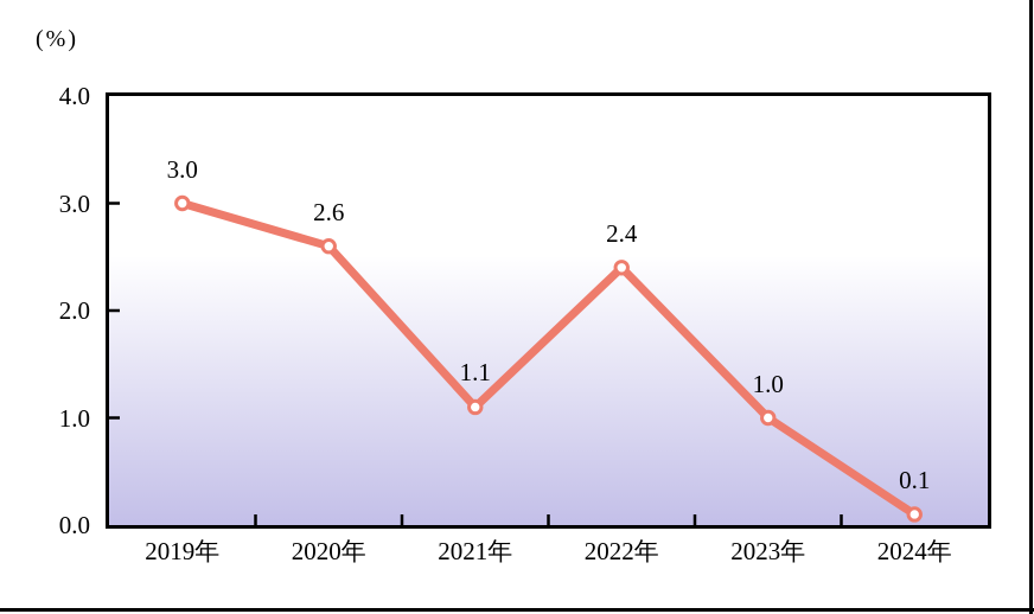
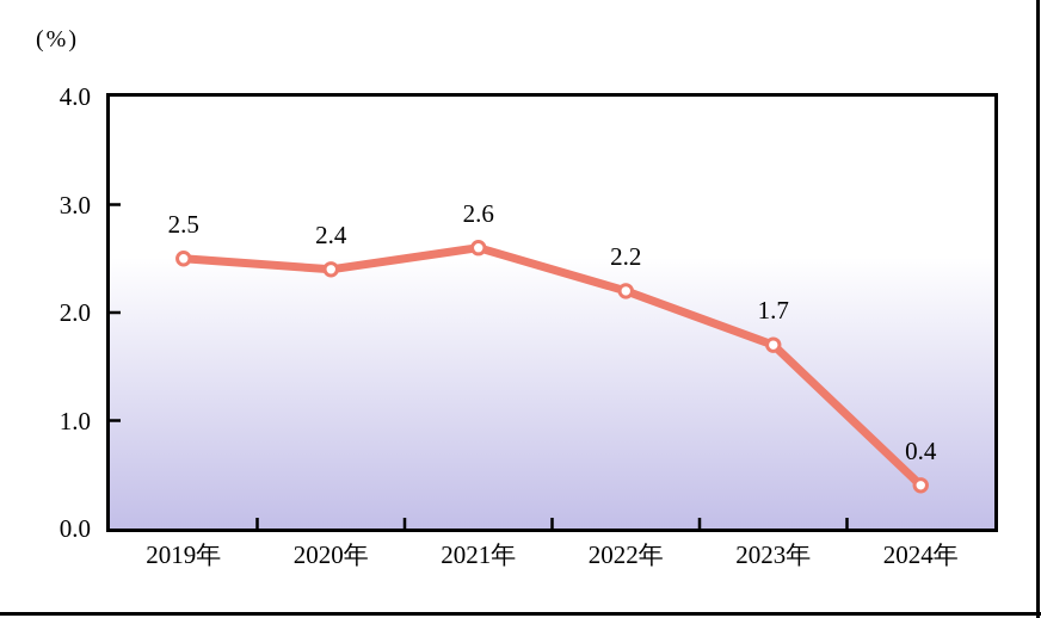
2019年: 3.0 -> 2.5
2020年: 2.6 -> 2.4
2021年: 1.1 -> 2.6
2022年: 2.4 -> 2.2
2023年: 1.0 -> 1.7
2024年: 0.1 -> 0.4
